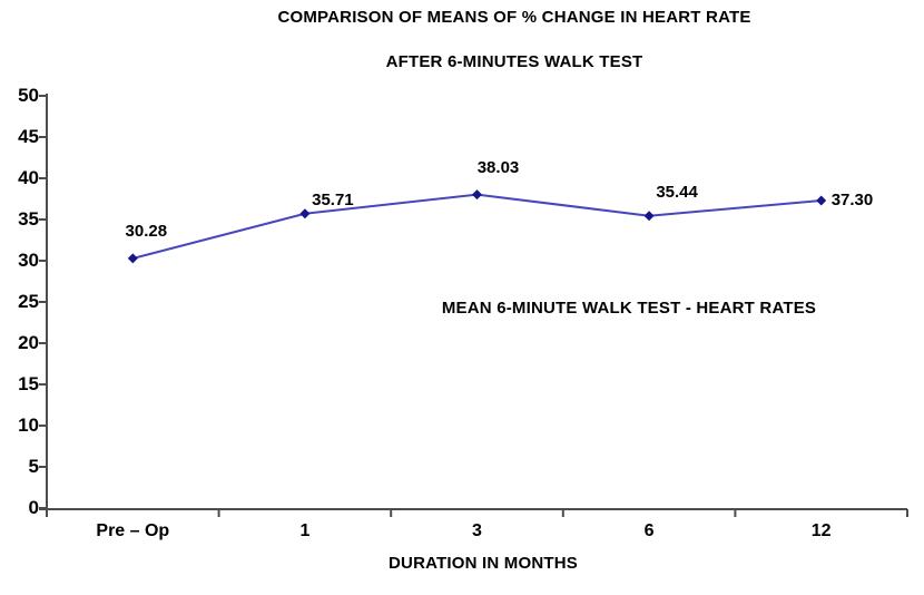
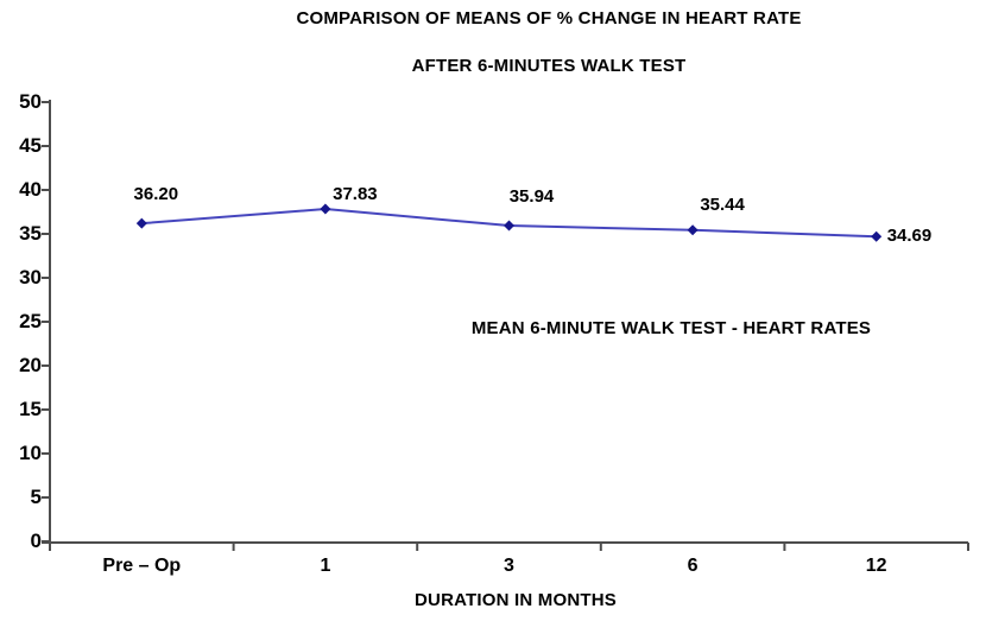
Pre – Op: 30.28 -> 36.20
1: 35.71 -> 37.83
3: 38.03 -> 35.94
12: 37.30 -> 34.69
